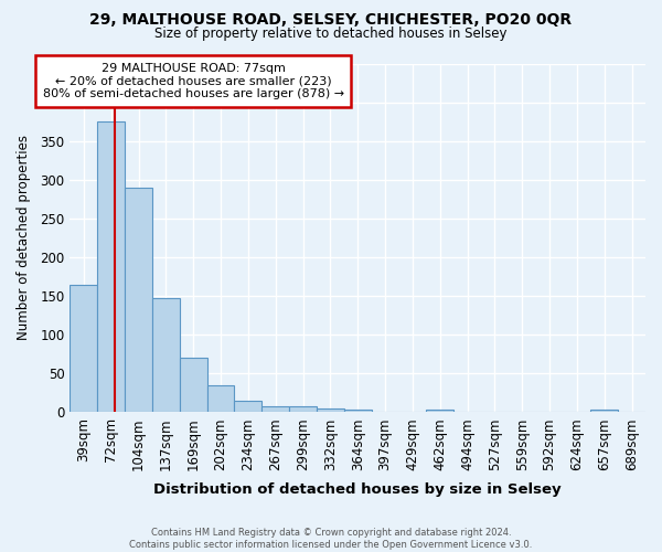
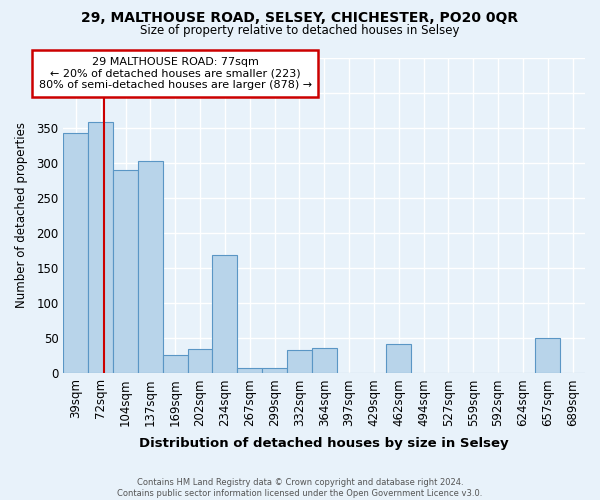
39sqm: 165 -> 342
72sqm: 375 -> 358
137sqm: 147 -> 302
169sqm: 70 -> 26
234sqm: 15 -> 168
332sqm: 5 -> 34
364sqm: 3 -> 36
462sqm: 4 -> 42
657sqm: 4 -> 50
